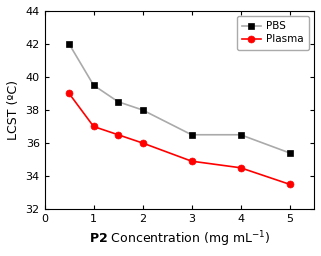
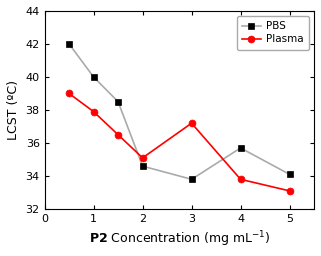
PBS/1: 39.5 -> 40.0
Plasma/1: 37.0 -> 37.9
PBS/2: 38.0 -> 34.6
Plasma/2: 36.0 -> 35.1
PBS/3: 36.5 -> 33.8
Plasma/3: 34.9 -> 37.2
PBS/4: 36.5 -> 35.7
Plasma/4: 34.5 -> 33.8
PBS/5: 35.4 -> 34.1
Plasma/5: 33.5 -> 33.1
